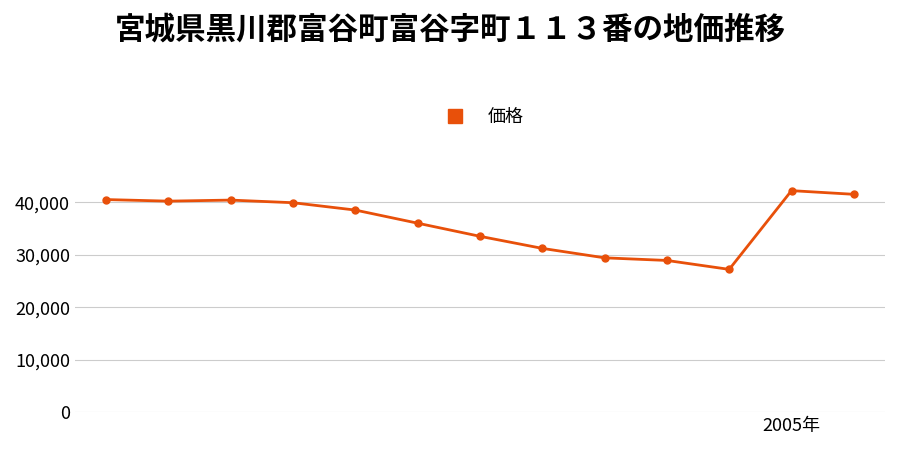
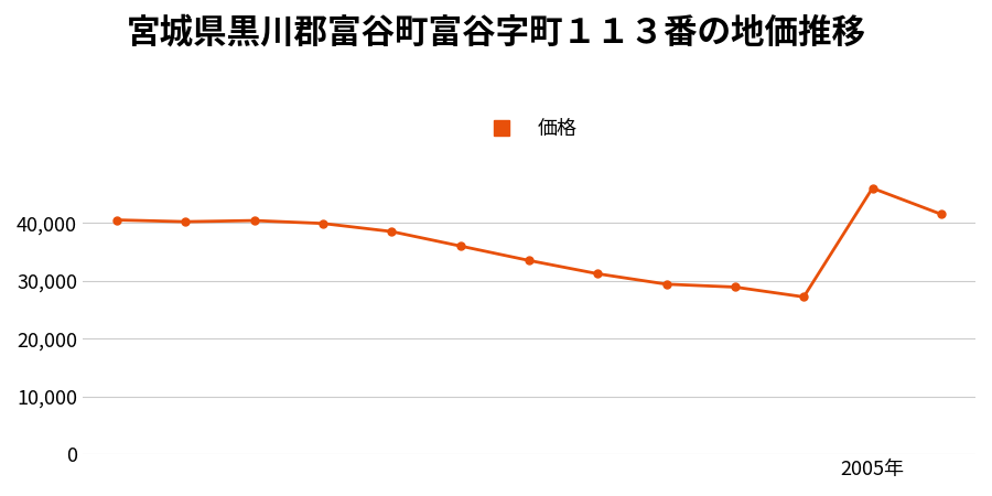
2005年: 42,200 -> 46,000
